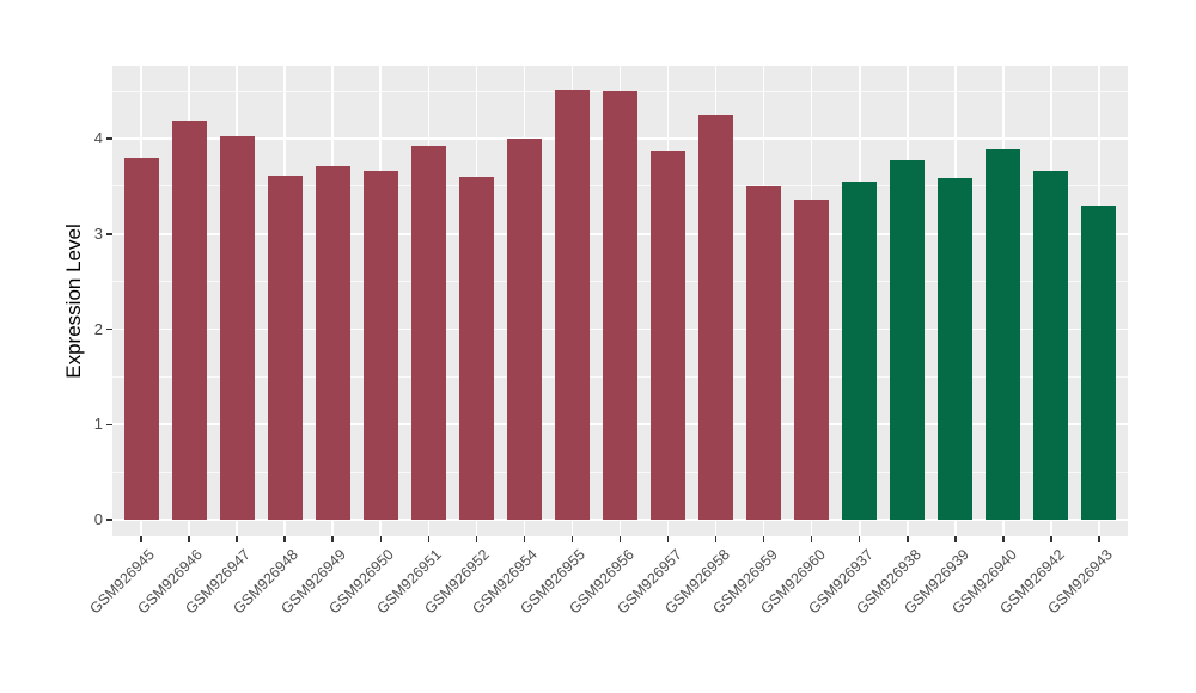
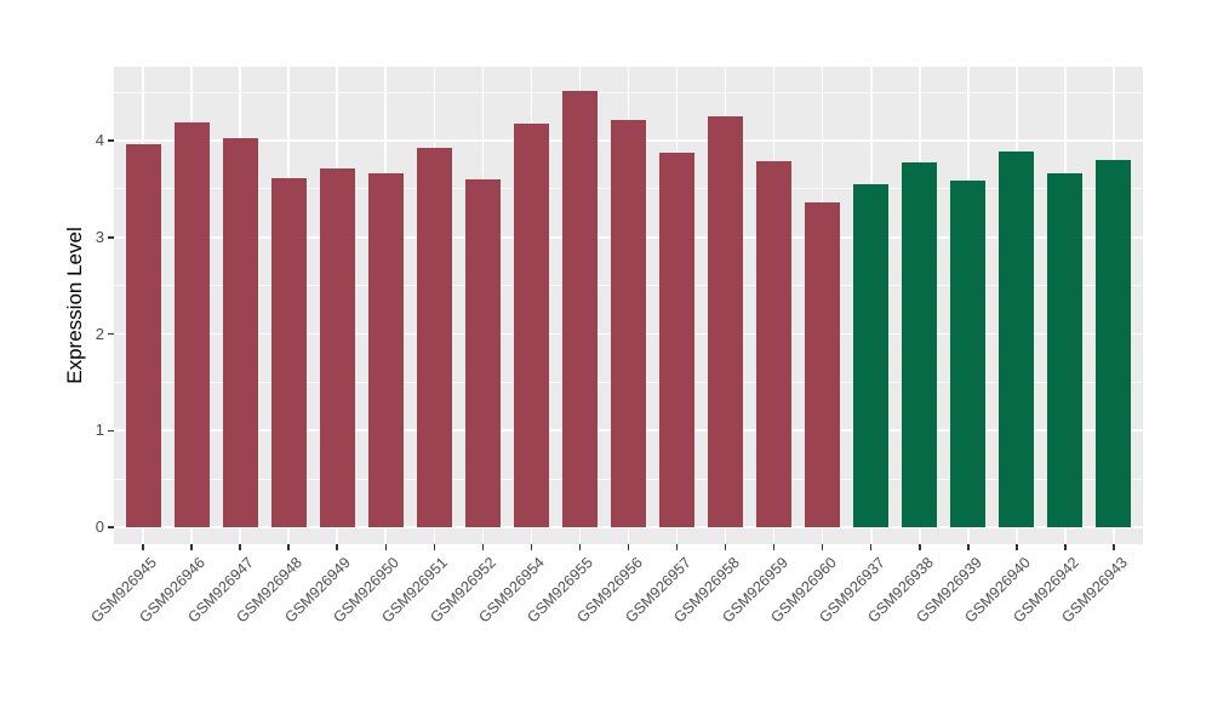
GSM926945: 3.8 -> 4.0
GSM926954: 4.0 -> 4.2
GSM926956: 4.5 -> 4.2
GSM926959: 3.5 -> 3.8
GSM926943: 3.3 -> 3.8
